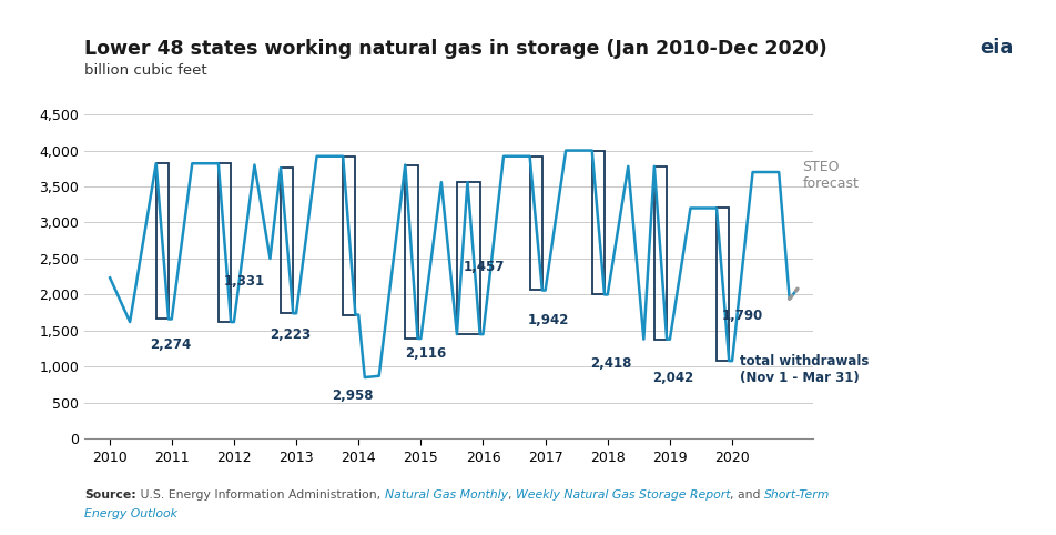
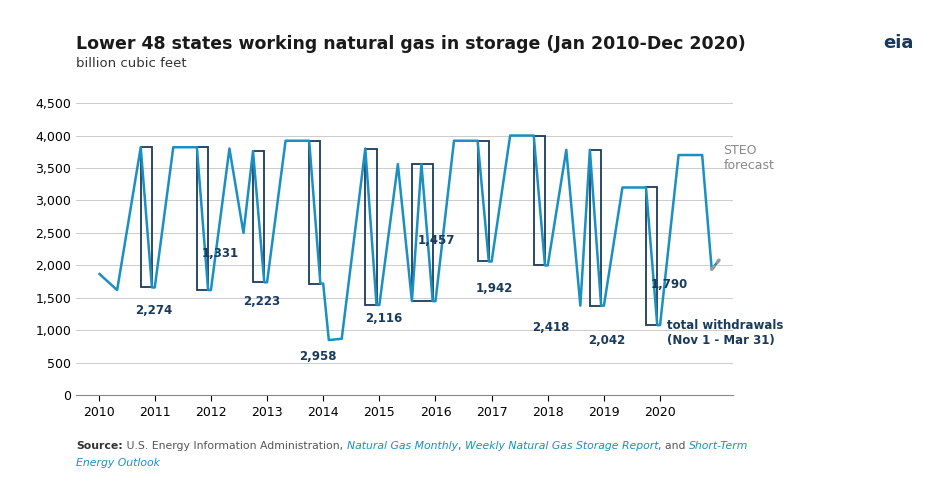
2010: 2,250 -> 1,880
